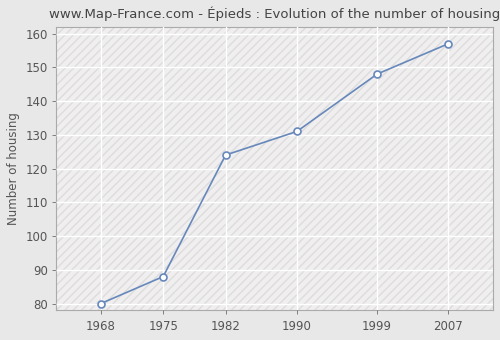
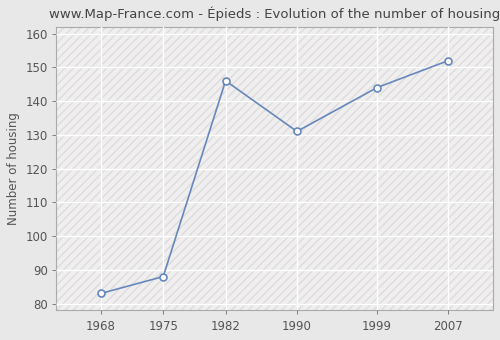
1968: 80 -> 83
1982: 124 -> 146
1999: 148 -> 144
2007: 157 -> 152
